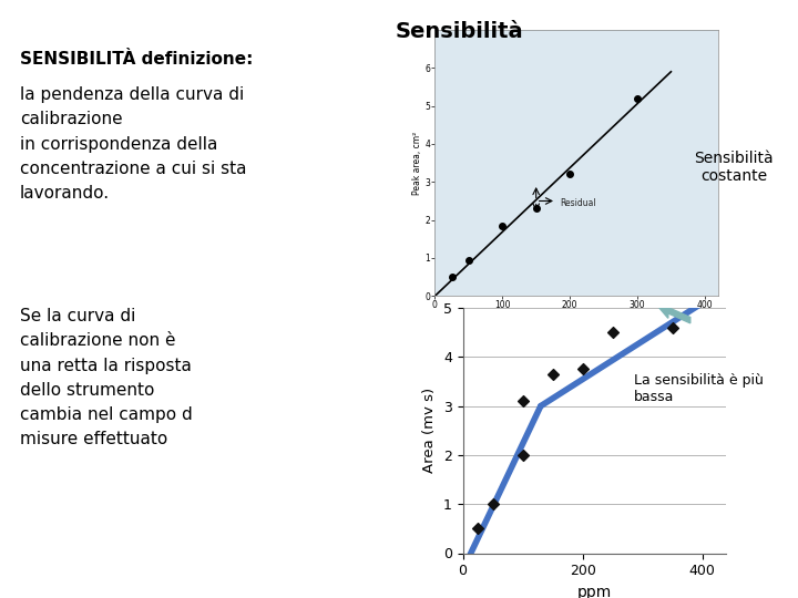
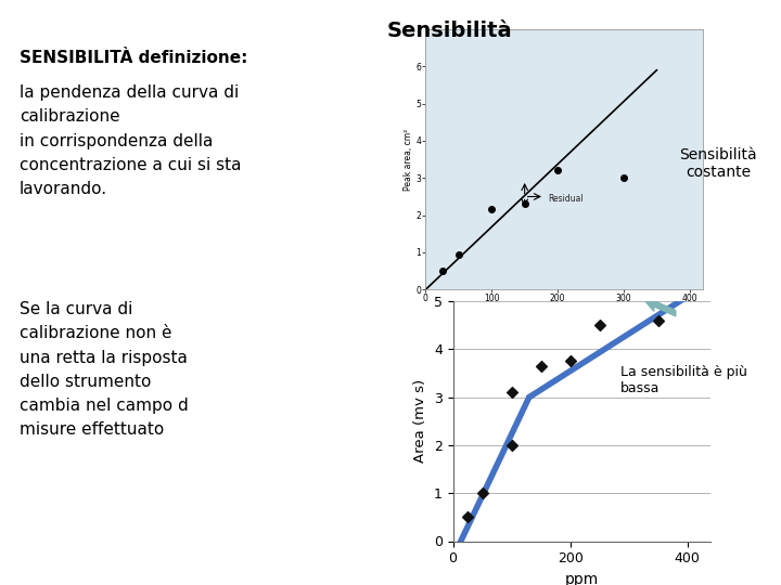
100: 1.85 -> 2.15
300: 5.20 -> 3.00
